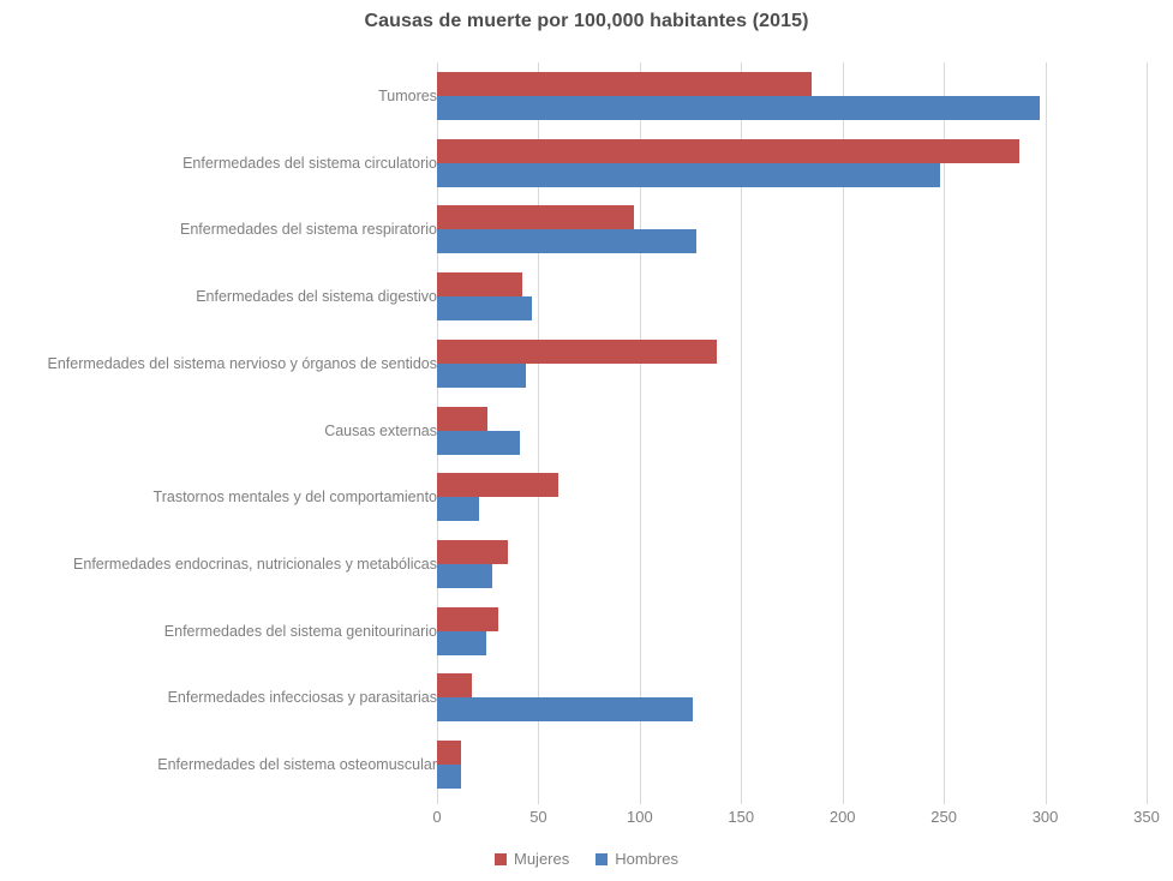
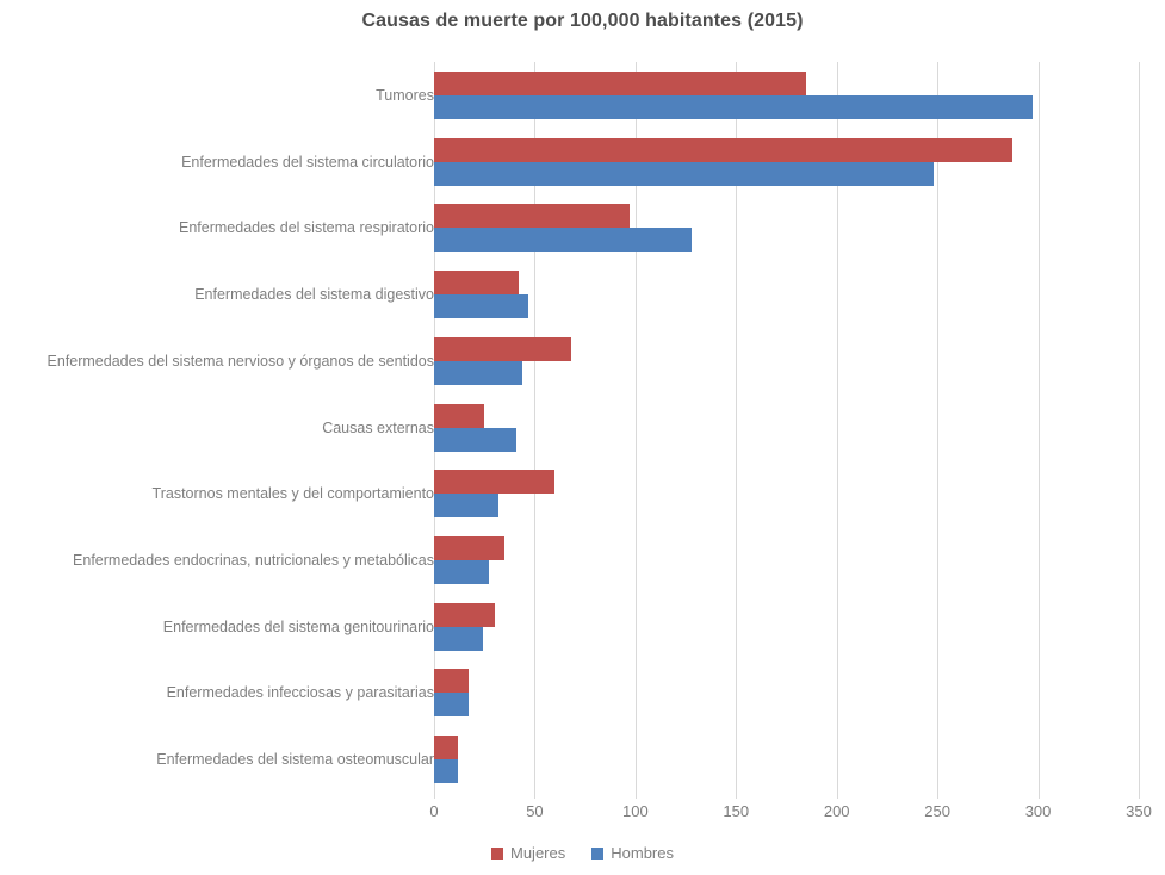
Mujeres/Enfermedades del sistema nervioso y órganos de sentidos: 138 -> 68
Hombres/Trastornos mentales y del comportamiento: 21 -> 32
Hombres/Enfermedades infecciosas y parasitarias: 126 -> 17
